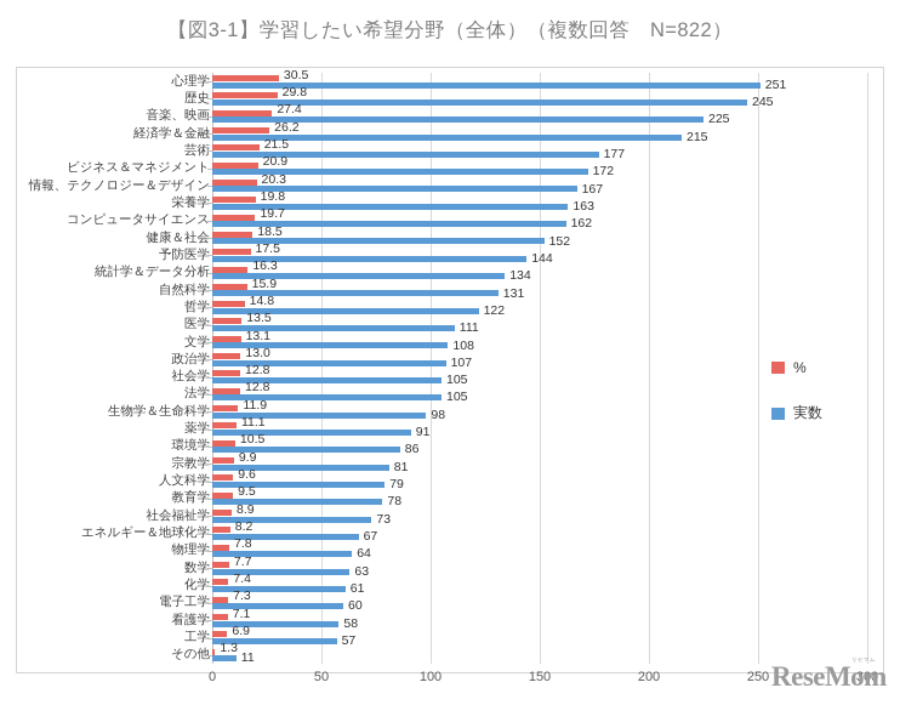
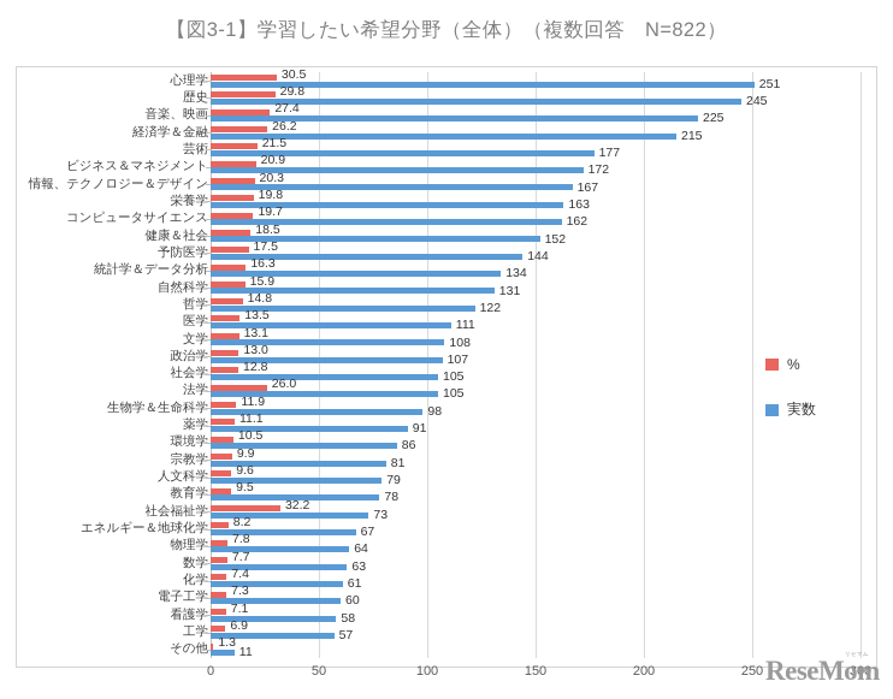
%/法学: 12.8 -> 26.0
%/社会福祉学: 8.9 -> 32.2
